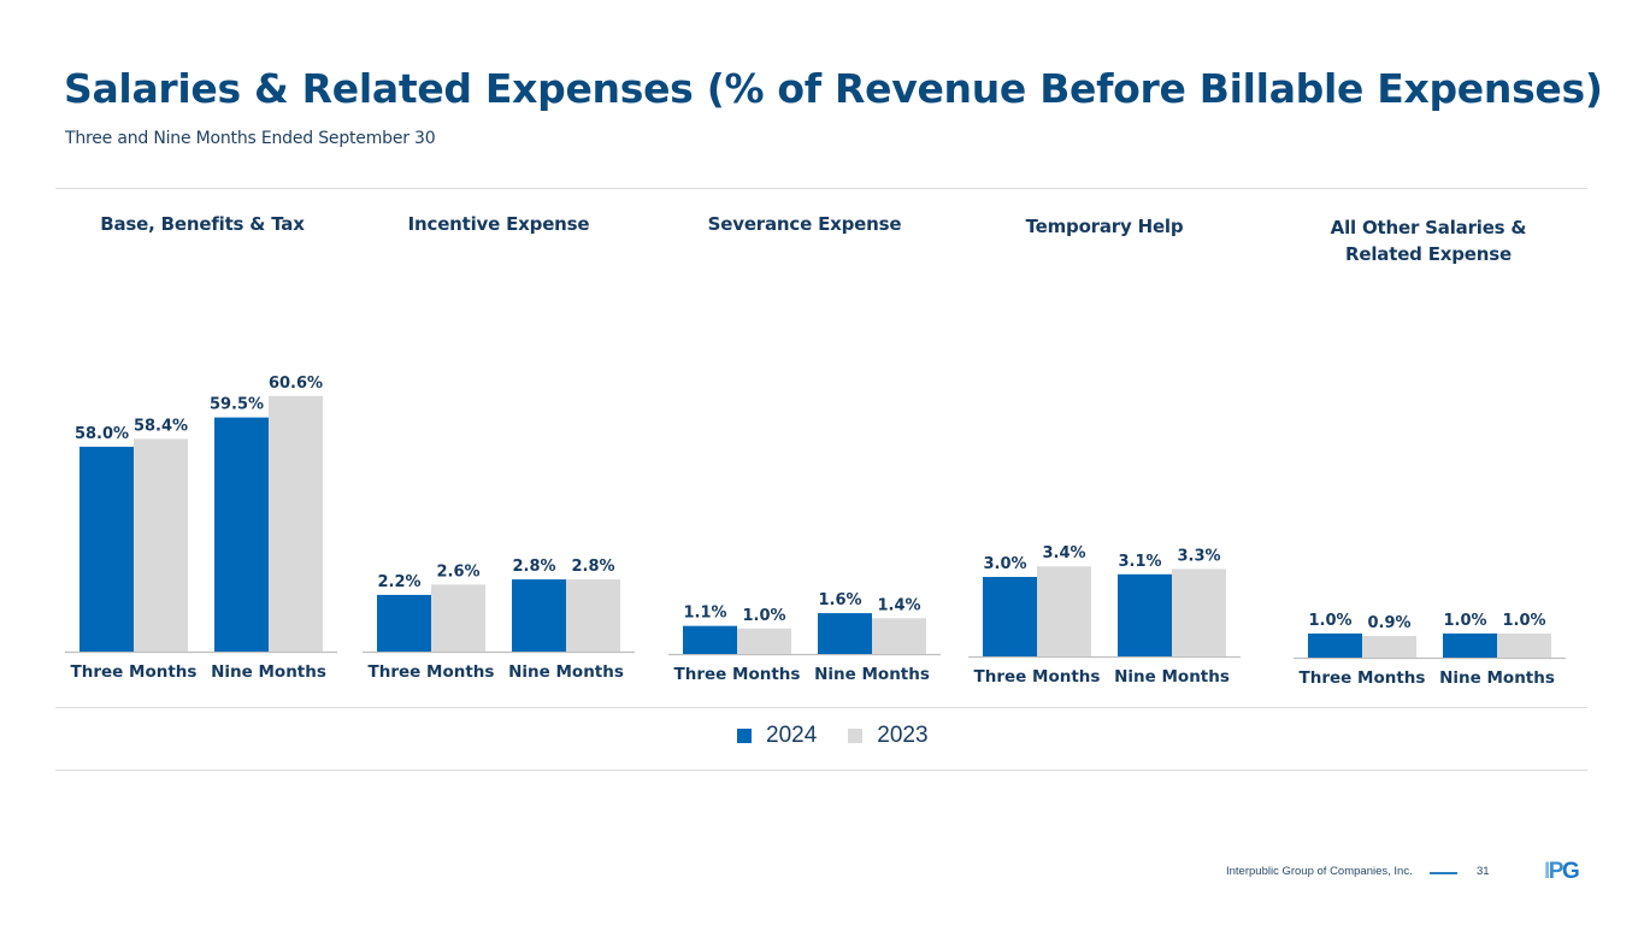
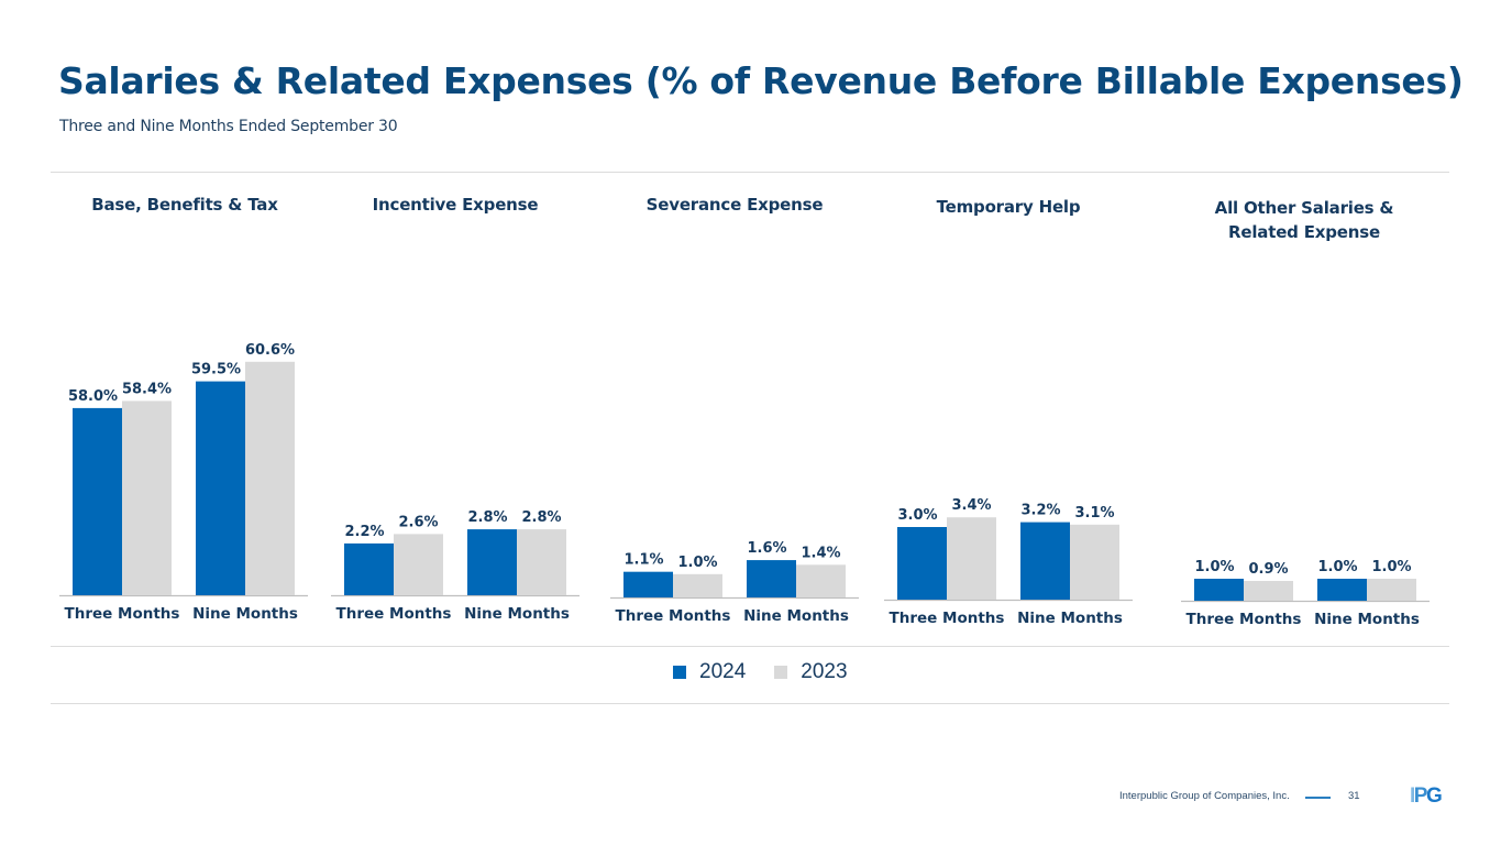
Temporary Help/2024/Nine Months: 3.1% -> 3.2%
Temporary Help/2023/Nine Months: 3.3% -> 3.1%
